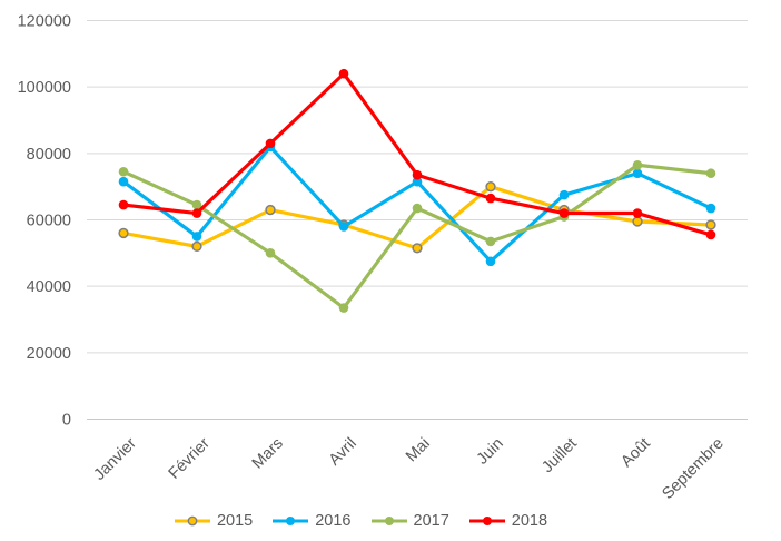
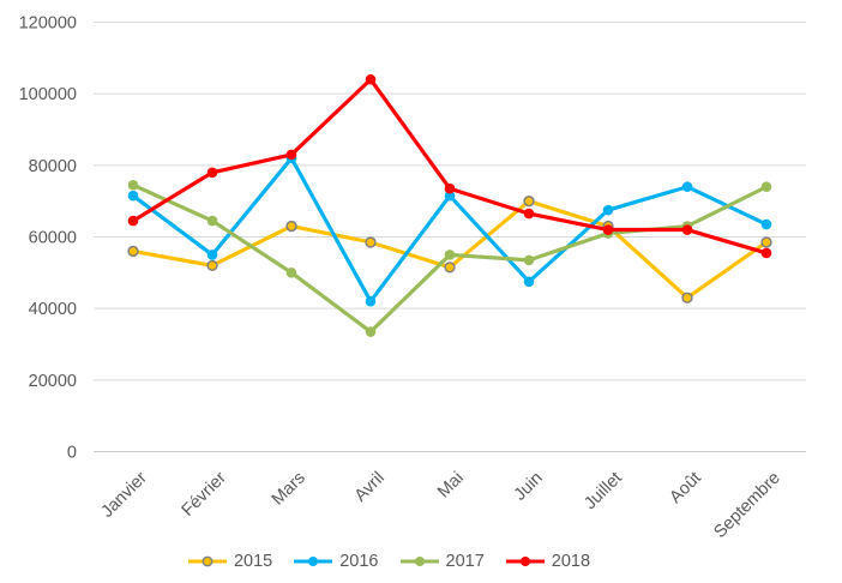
2018/Février: 62000 -> 78000
2016/Avril: 58000 -> 42000
2017/Mai: 64000 -> 55000
2015/Août: 60000 -> 43000
2017/Août: 76000 -> 63000
